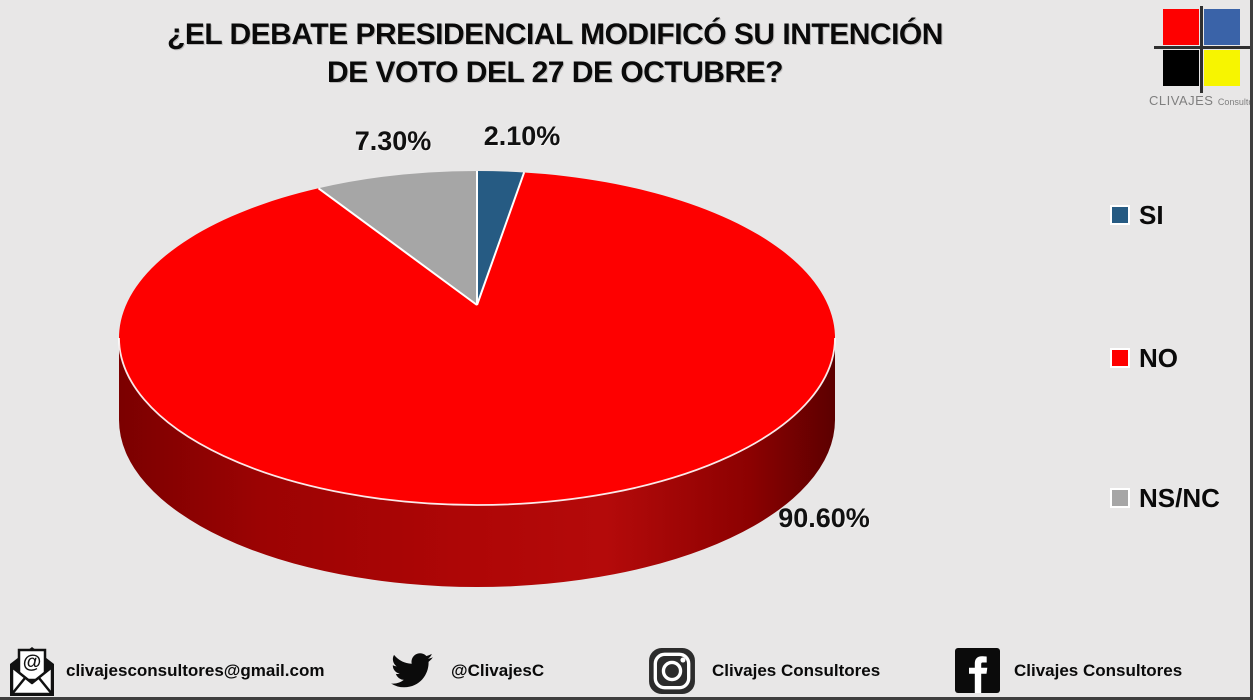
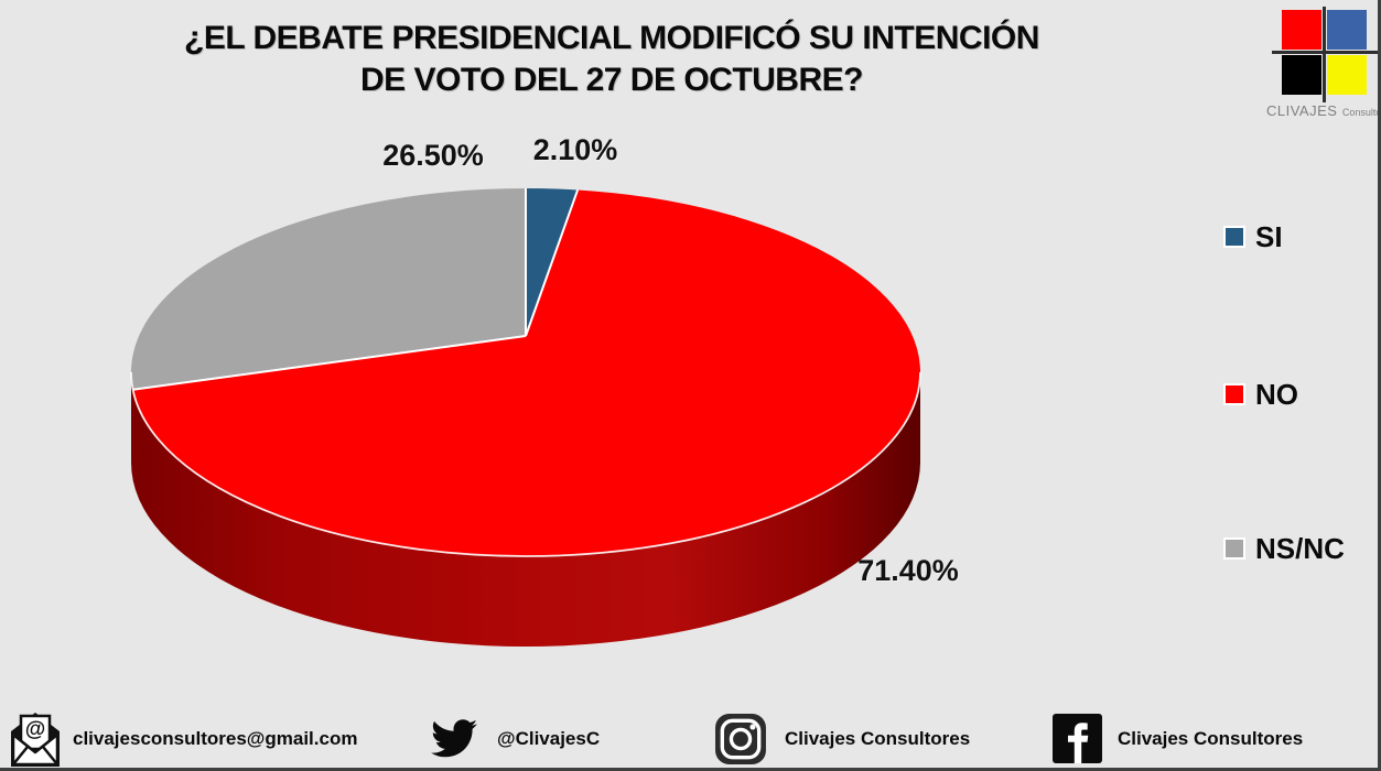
NO: 90.60% -> 71.40%
NS/NC: 7.30% -> 26.50%
